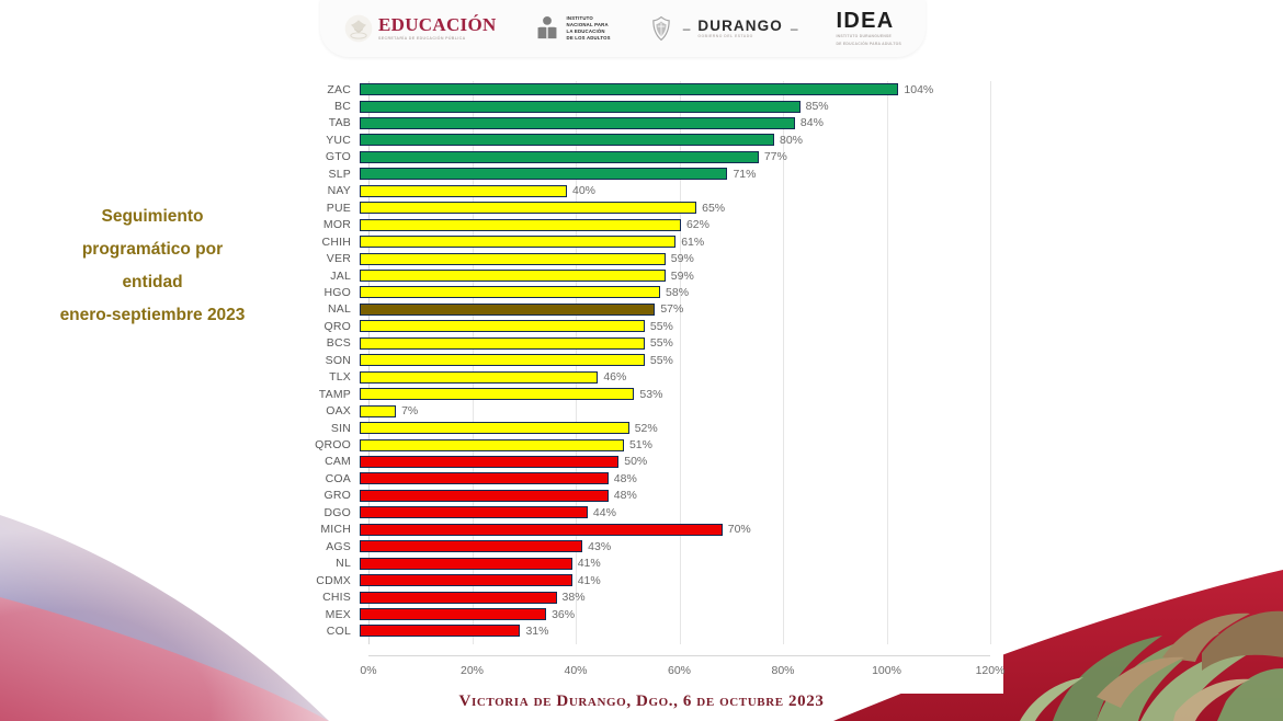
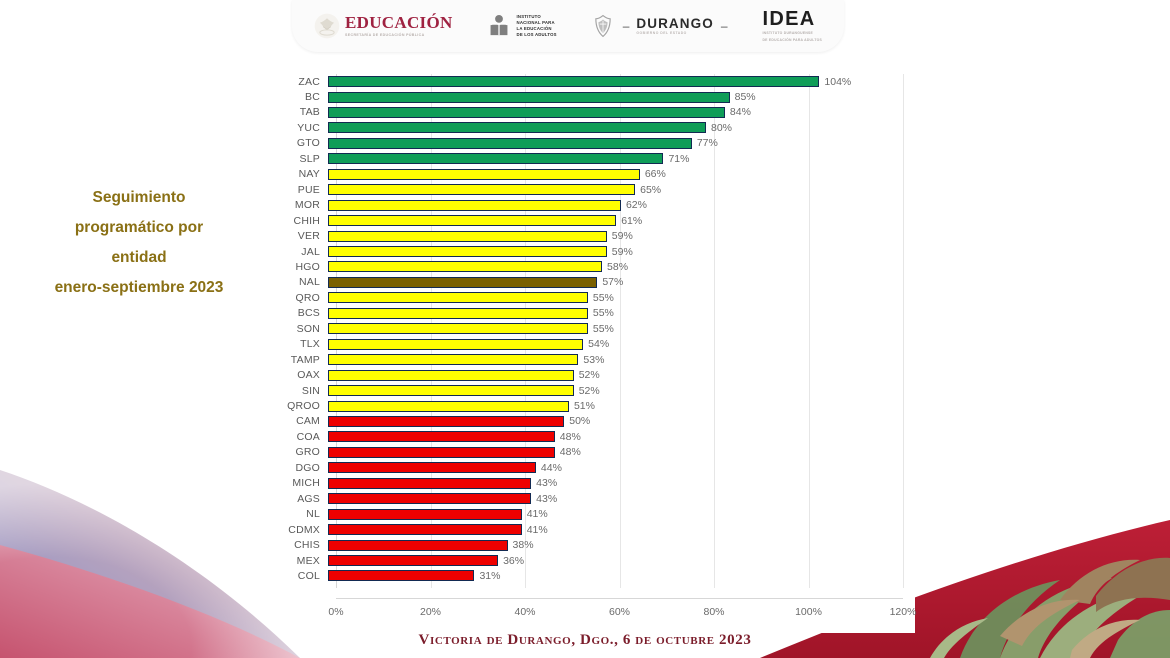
NAY: 40% -> 66%
TLX: 46% -> 54%
OAX: 7% -> 52%
MICH: 70% -> 43%
